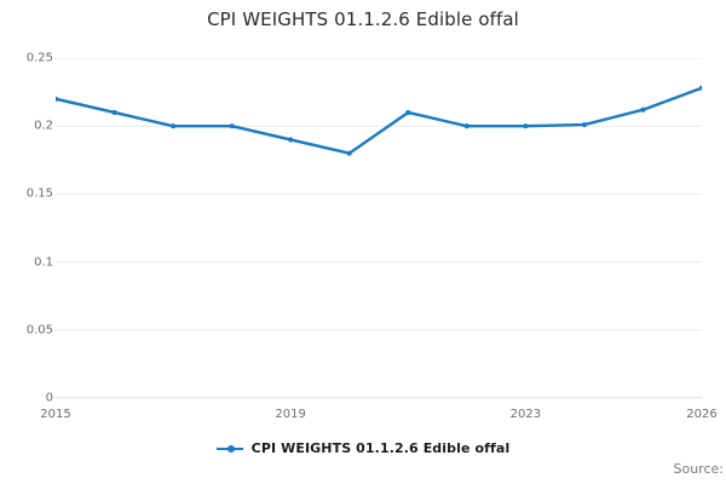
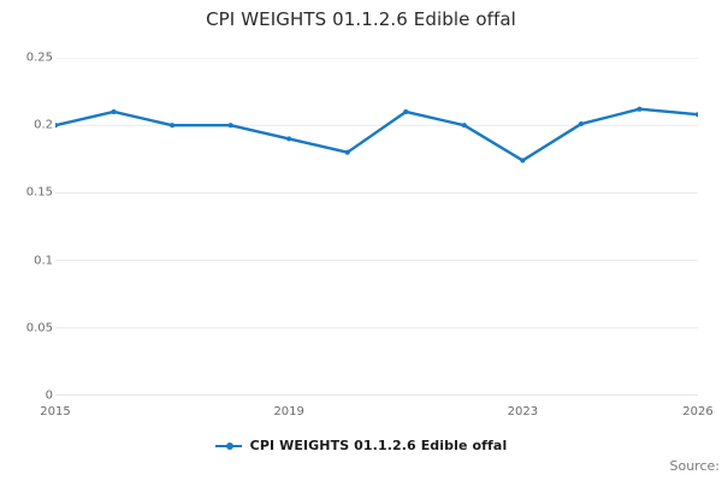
2015: 0.220 -> 0.200
2023: 0.200 -> 0.174
2026: 0.228 -> 0.208
